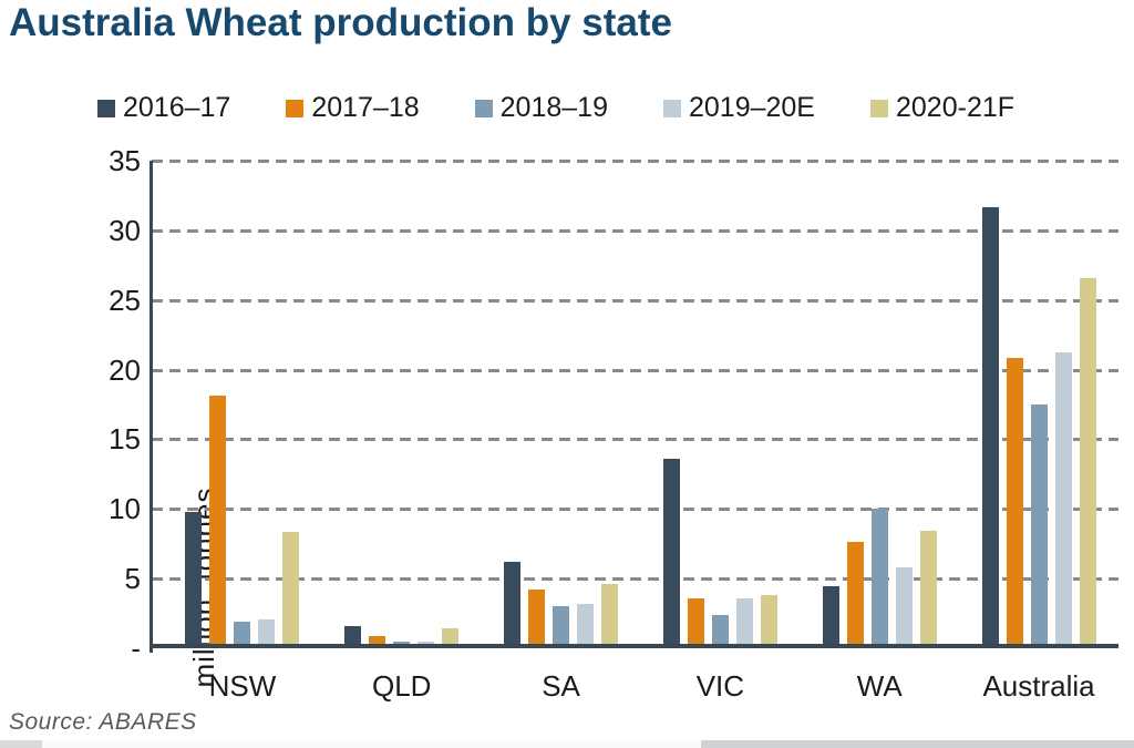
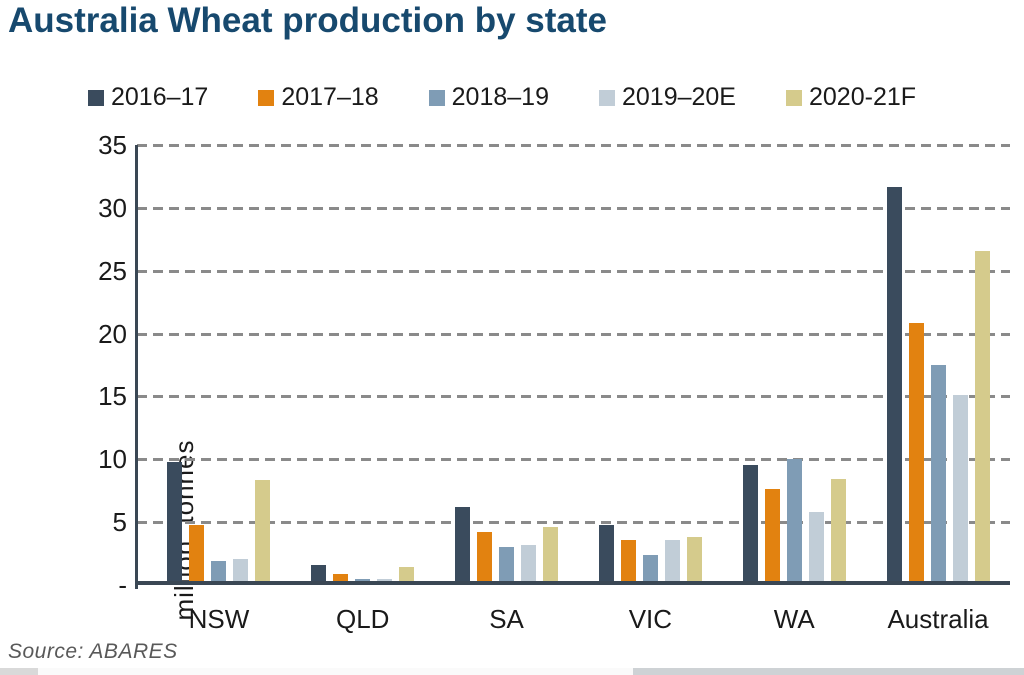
2017–18/NSW: 18.2 -> 4.8
2016–17/VIC: 13.7 -> 4.8
2016–17/WA: 4.5 -> 9.6
2019–20E/Australia: 21.3 -> 15.2
